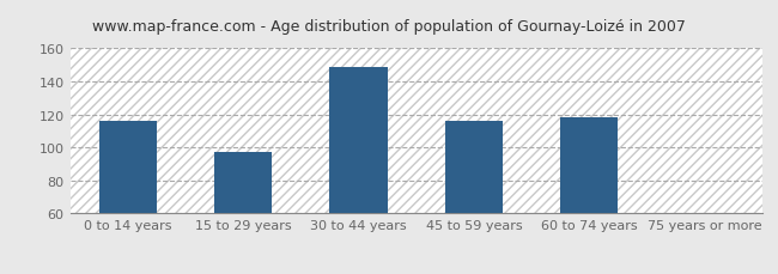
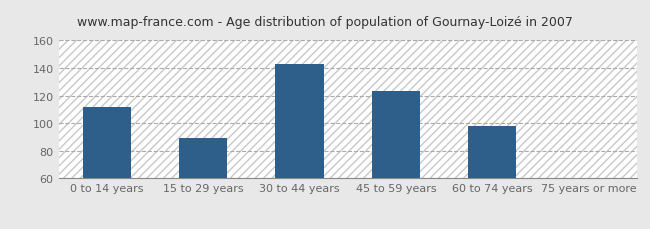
0 to 14 years: 116 -> 112
15 to 29 years: 97 -> 89
30 to 44 years: 149 -> 143
45 to 59 years: 116 -> 123
60 to 74 years: 118 -> 98
